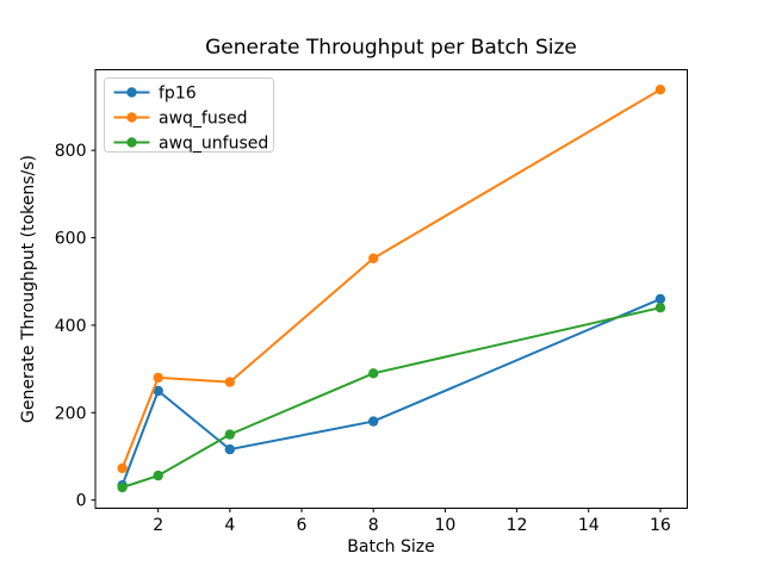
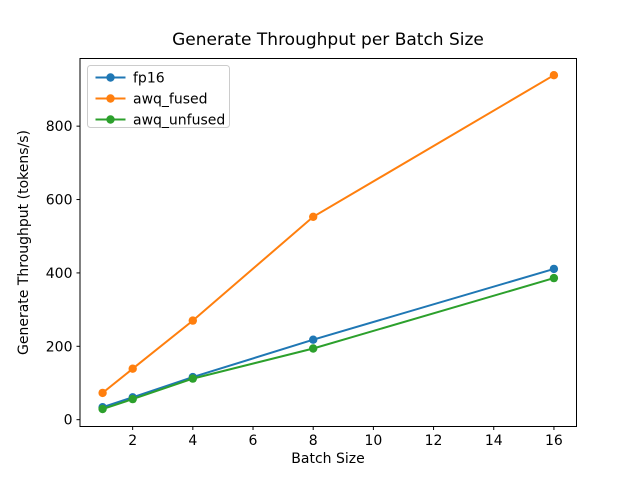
fp16/2: 250 -> 60
awq_fused/2: 280 -> 140
awq_unfused/4: 150 -> 110
fp16/8: 180 -> 220
awq_unfused/8: 290 -> 190
fp16/16: 460 -> 410
awq_unfused/16: 440 -> 390
